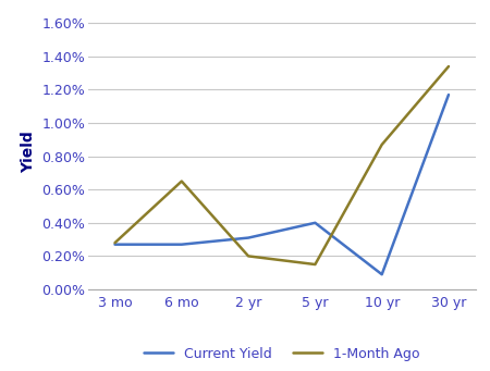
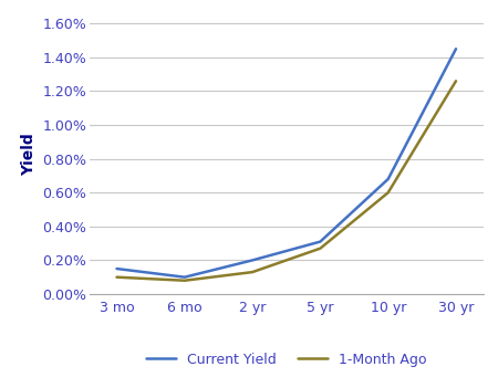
Current Yield/3 mo: 0.27% -> 0.15%
1-Month Ago/3 mo: 0.28% -> 0.10%
Current Yield/6 mo: 0.27% -> 0.10%
1-Month Ago/6 mo: 0.65% -> 0.08%
Current Yield/2 yr: 0.31% -> 0.20%
1-Month Ago/2 yr: 0.20% -> 0.13%
Current Yield/5 yr: 0.40% -> 0.31%
1-Month Ago/5 yr: 0.15% -> 0.27%
Current Yield/10 yr: 0.09% -> 0.68%
1-Month Ago/10 yr: 0.87% -> 0.60%
Current Yield/30 yr: 1.17% -> 1.45%
1-Month Ago/30 yr: 1.34% -> 1.26%
